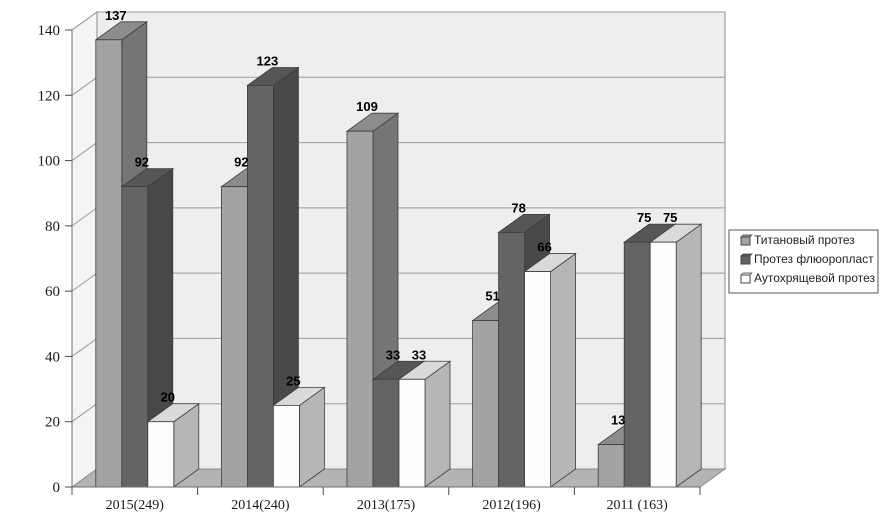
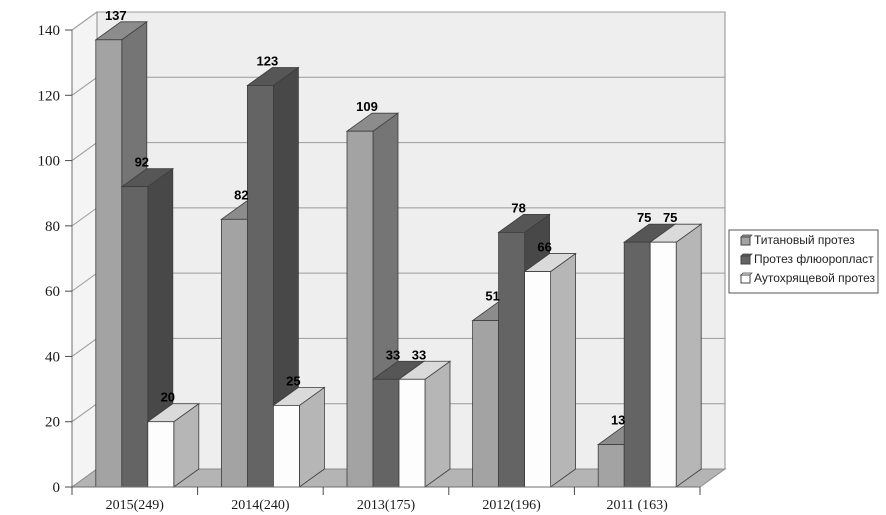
Титановый протез/2014(240): 92 -> 82
